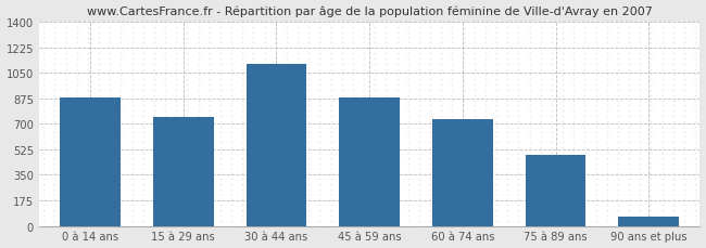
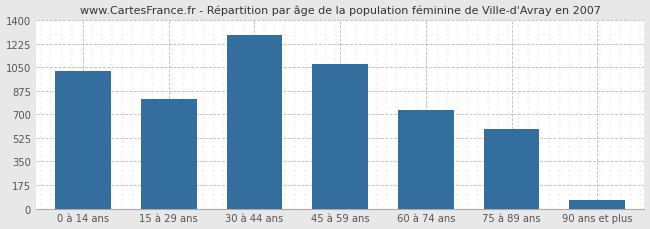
0 à 14 ans: 880 -> 1020
15 à 29 ans: 750 -> 810
30 à 44 ans: 1110 -> 1290
45 à 59 ans: 880 -> 1080
75 à 89 ans: 490 -> 590
